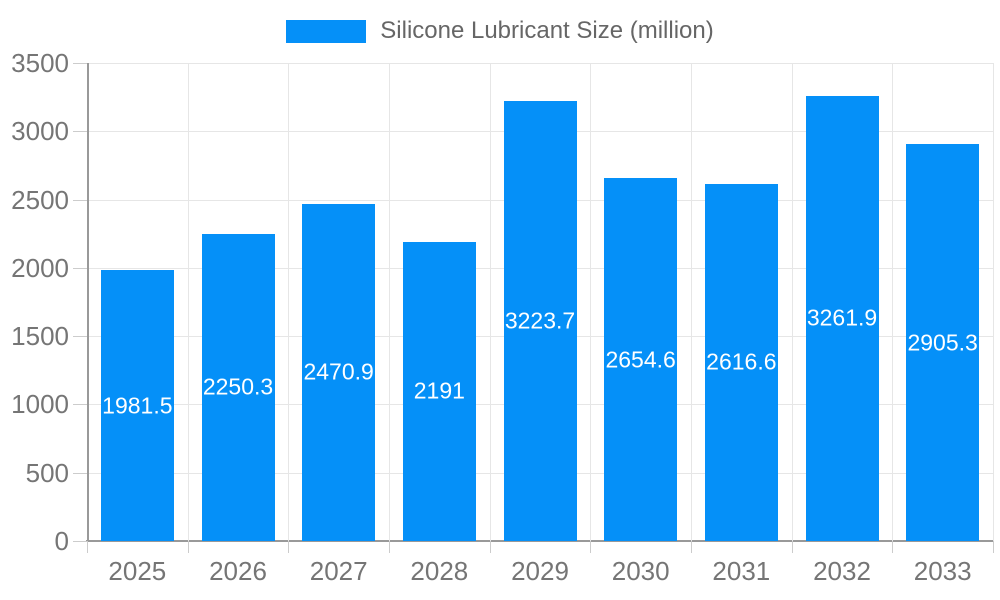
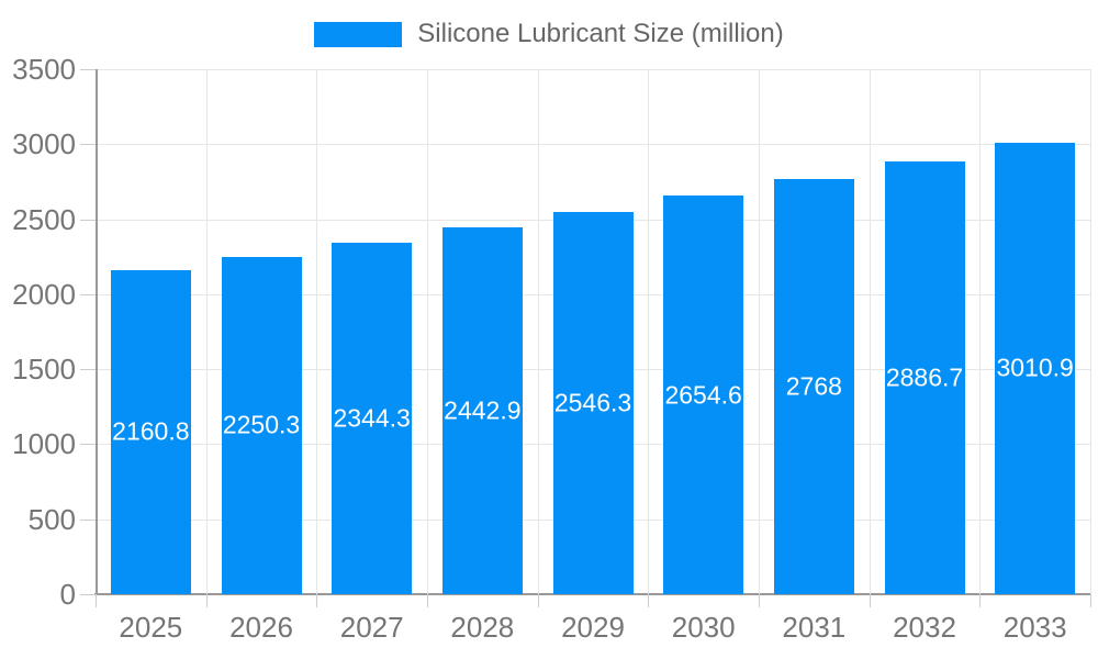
2025: 1981.5 -> 2160.8
2027: 2470.9 -> 2344.3
2028: 2191 -> 2442.9
2029: 3223.7 -> 2546.3
2031: 2616.6 -> 2768
2032: 3261.9 -> 2886.7
2033: 2905.3 -> 3010.9
